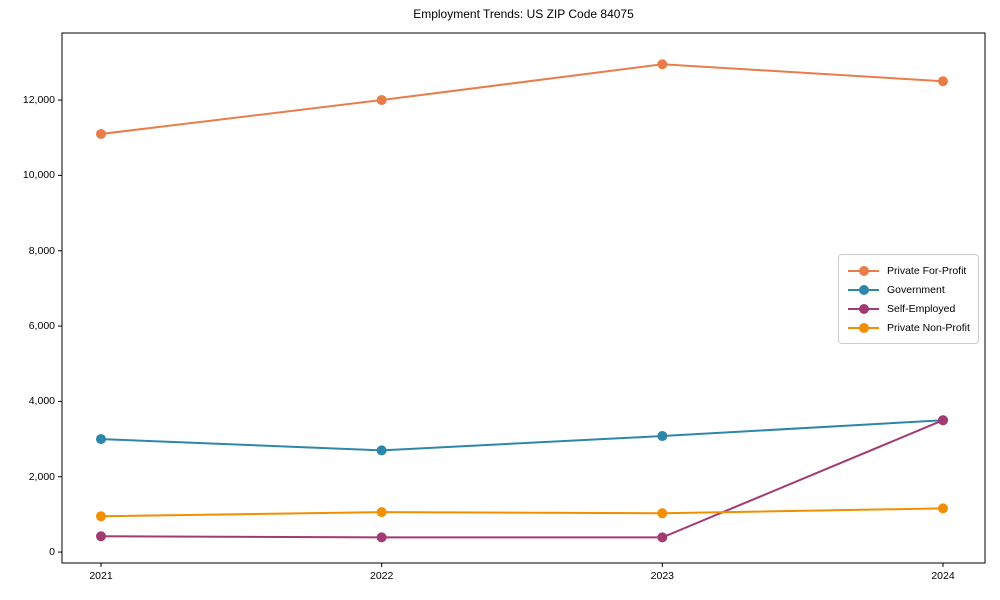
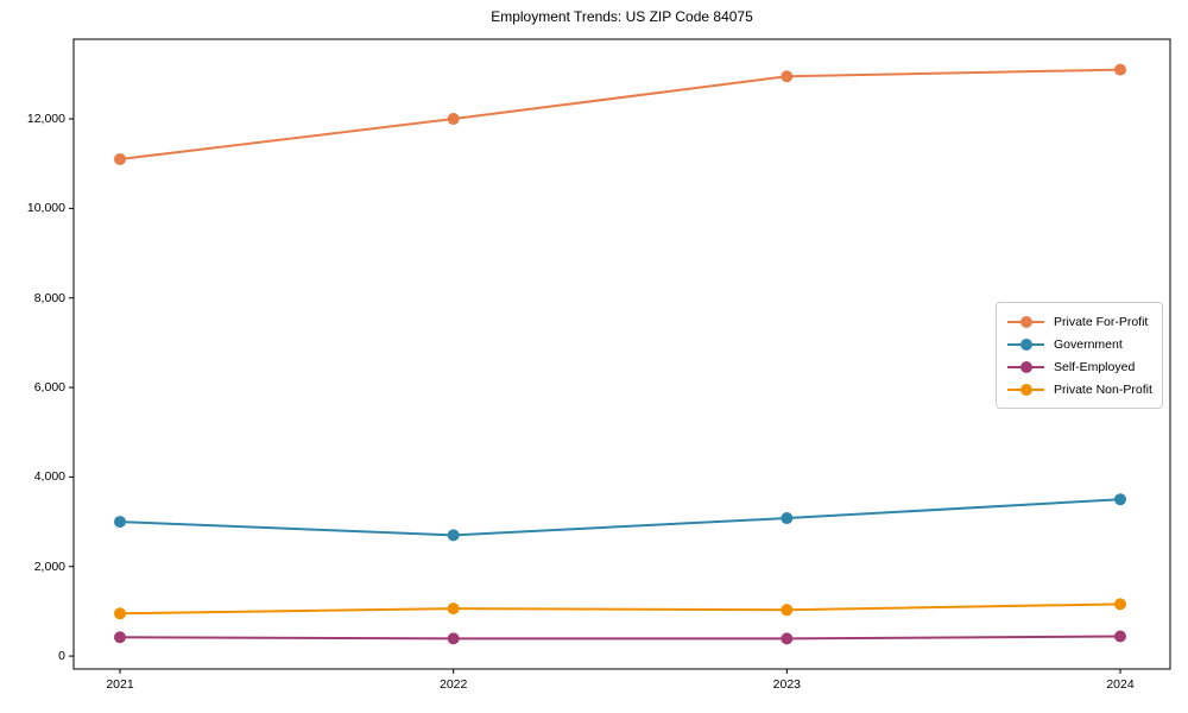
Private For-Profit/2024: 12500 -> 13100
Self-Employed/2024: 3500 -> 400
